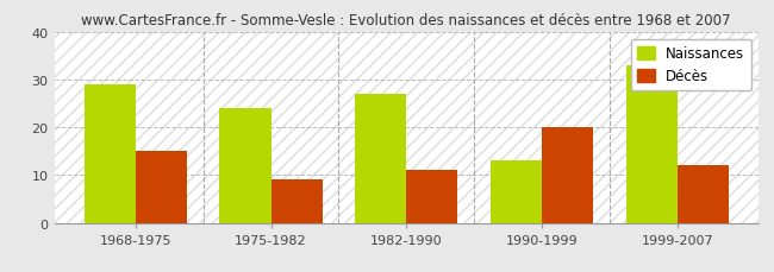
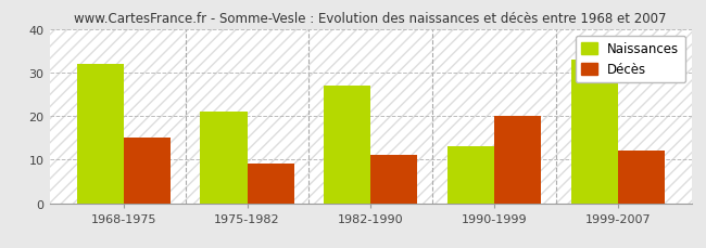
Naissances/1968-1975: 29 -> 32
Naissances/1975-1982: 24 -> 21
